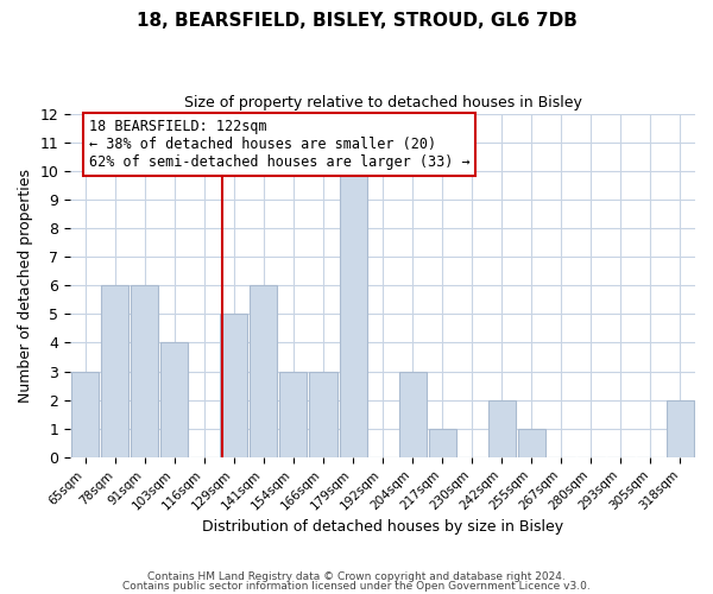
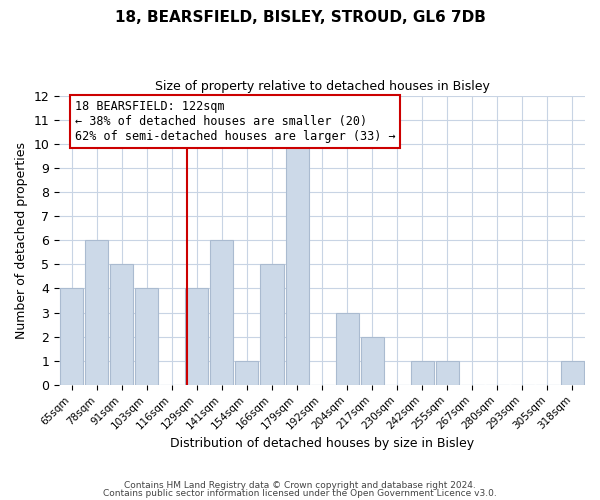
65sqm: 3 -> 4
91sqm: 6 -> 5
129sqm: 5 -> 4
154sqm: 3 -> 1
166sqm: 3 -> 5
217sqm: 1 -> 2
242sqm: 2 -> 1
318sqm: 2 -> 1
